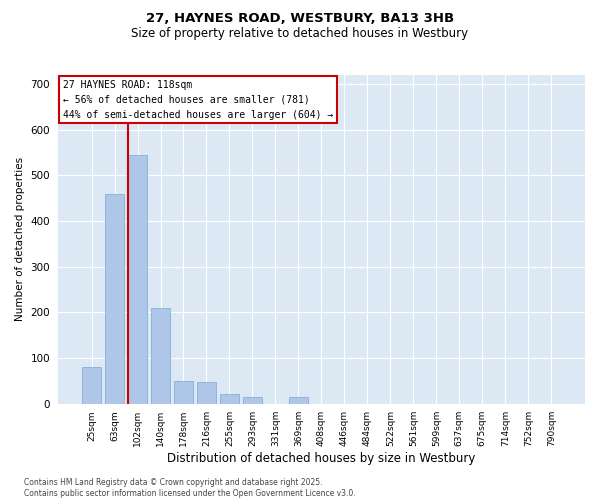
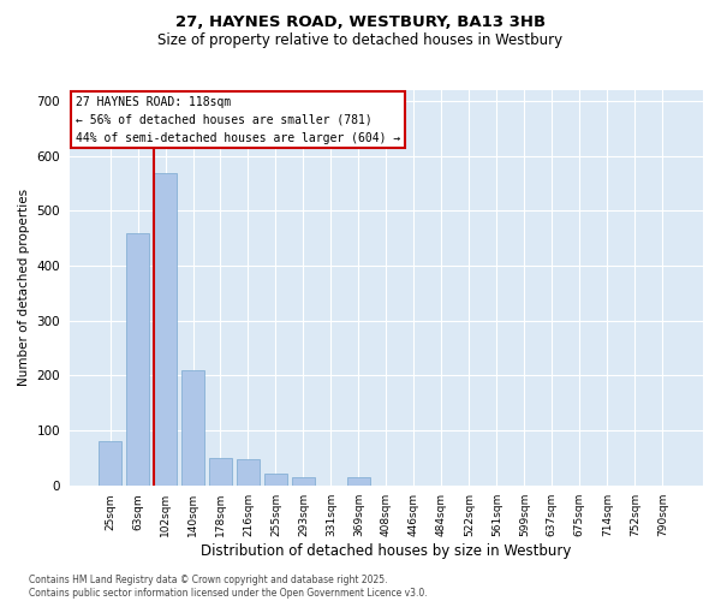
102sqm: 545 -> 570
